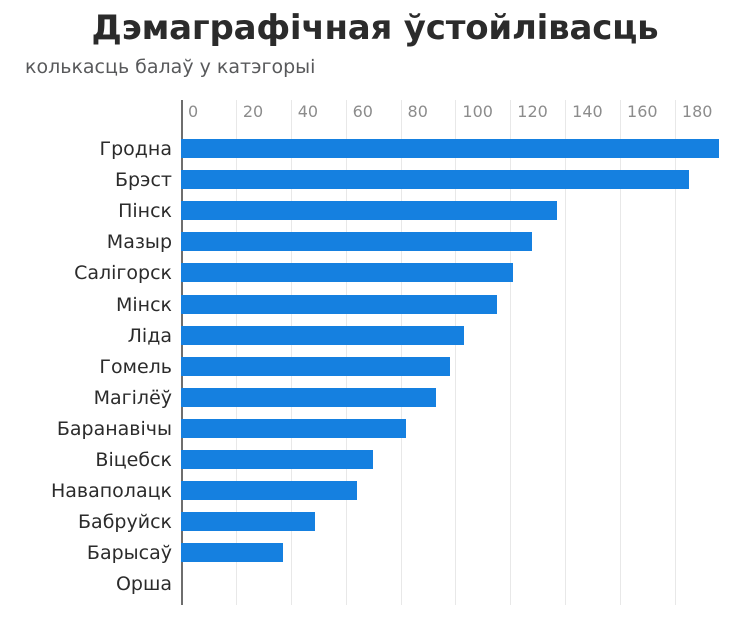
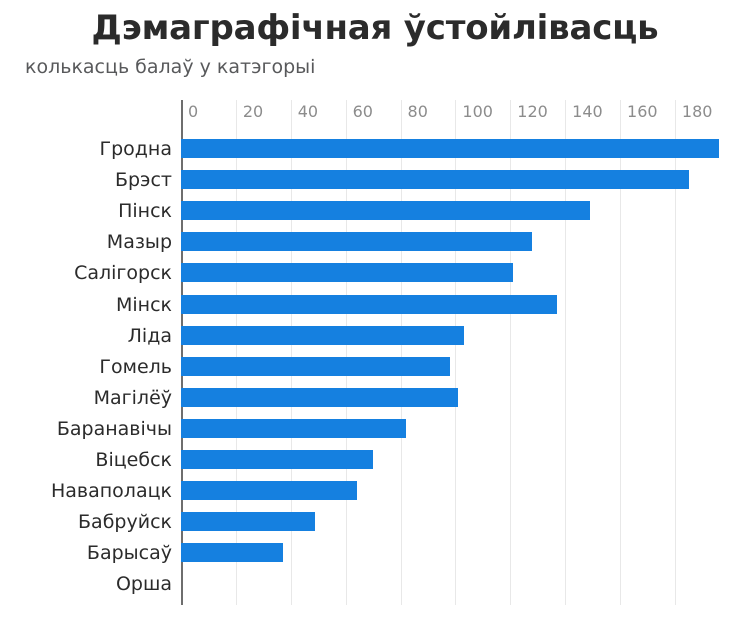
Пінск: 137 -> 149
Мінск: 115 -> 137
Магілёў: 93 -> 101
